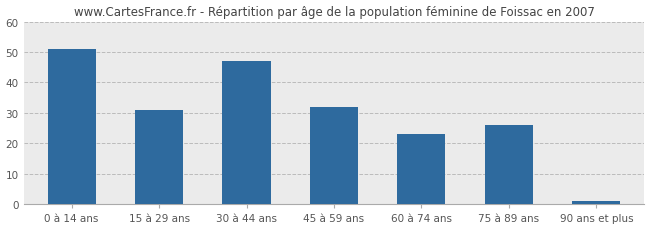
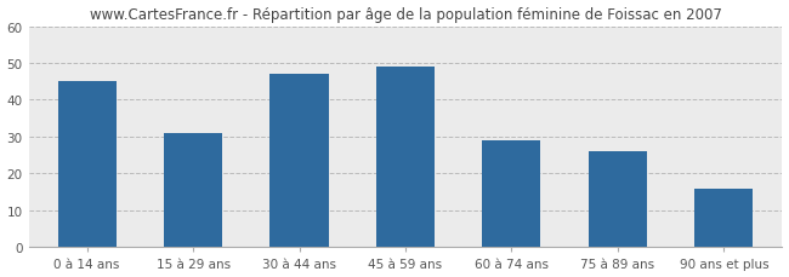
0 à 14 ans: 51 -> 45
45 à 59 ans: 32 -> 49
60 à 74 ans: 23 -> 29
90 ans et plus: 1 -> 16
